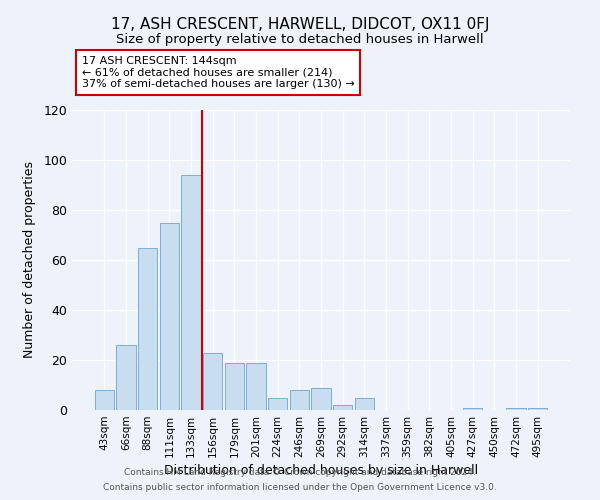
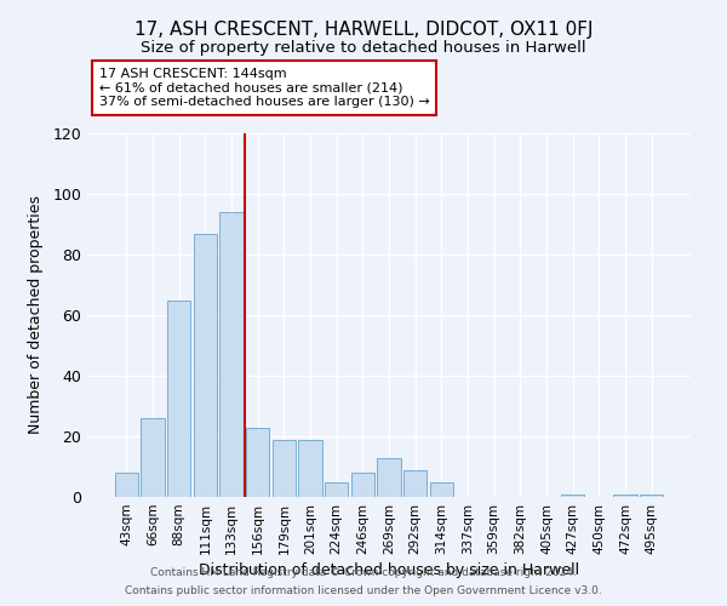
111sqm: 75 -> 87
269sqm: 9 -> 13
292sqm: 2 -> 9
